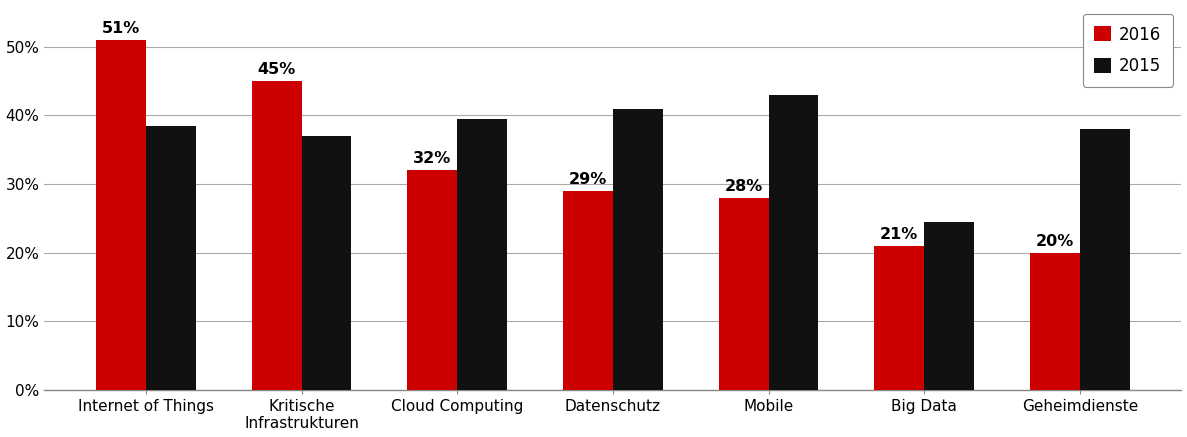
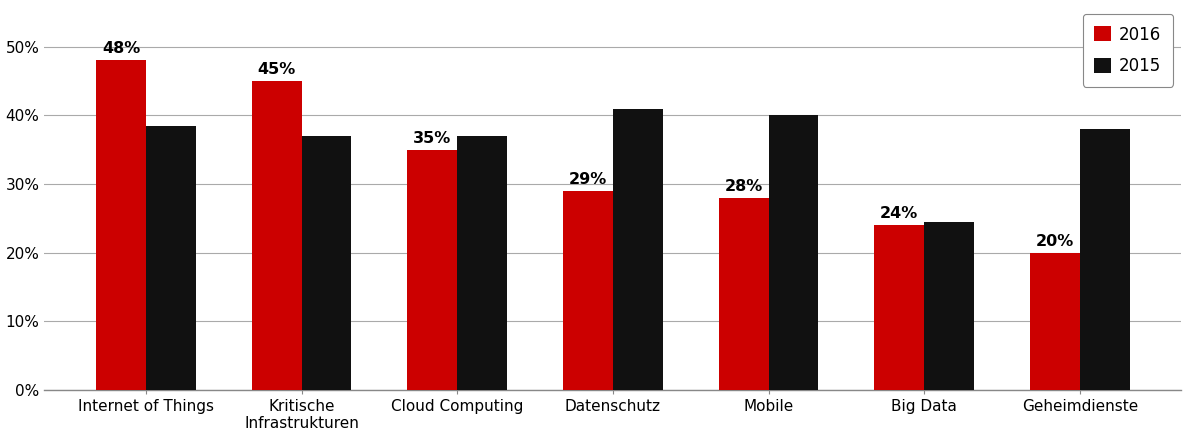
2016/Internet of Things: 51% -> 48%
2016/Cloud Computing: 32% -> 35%
2015/Cloud Computing: 39.5% -> 37.0%
2015/Mobile: 43.0% -> 40.0%
2016/Big Data: 21% -> 24%
